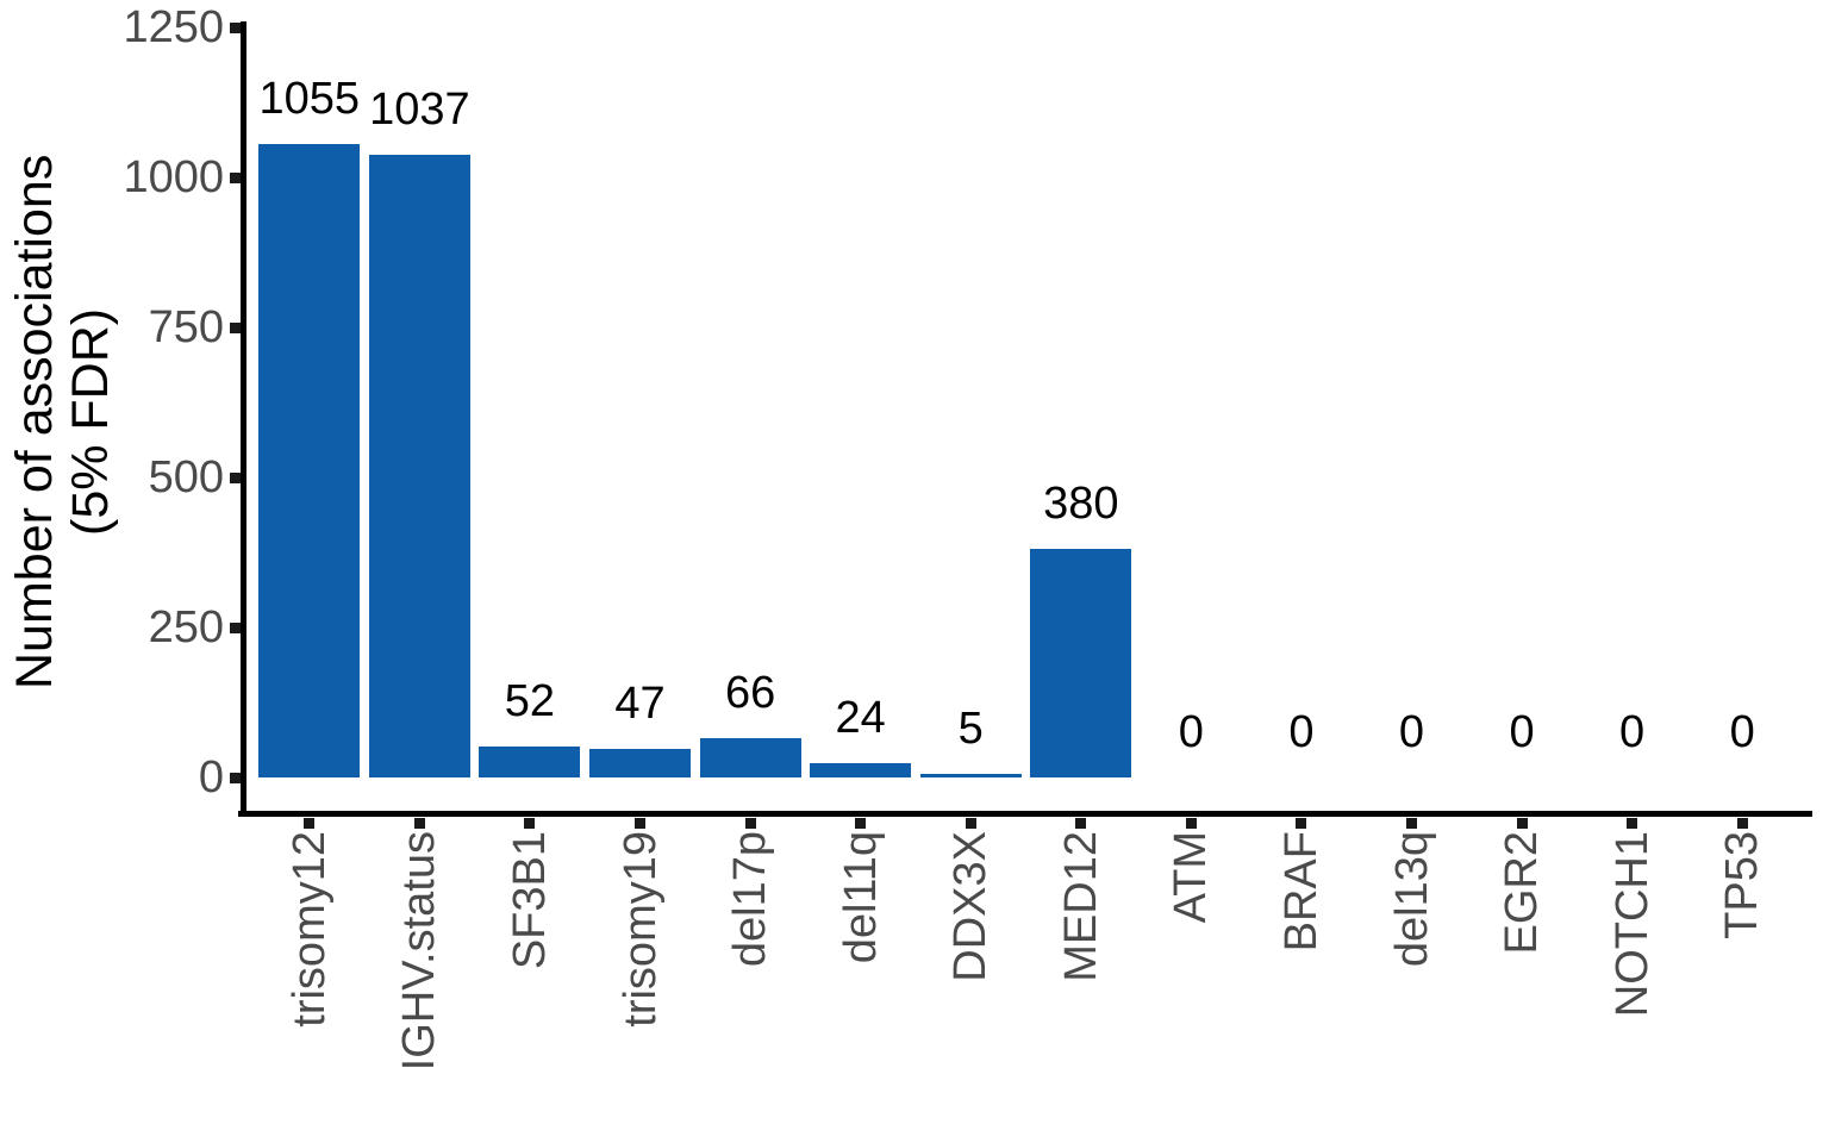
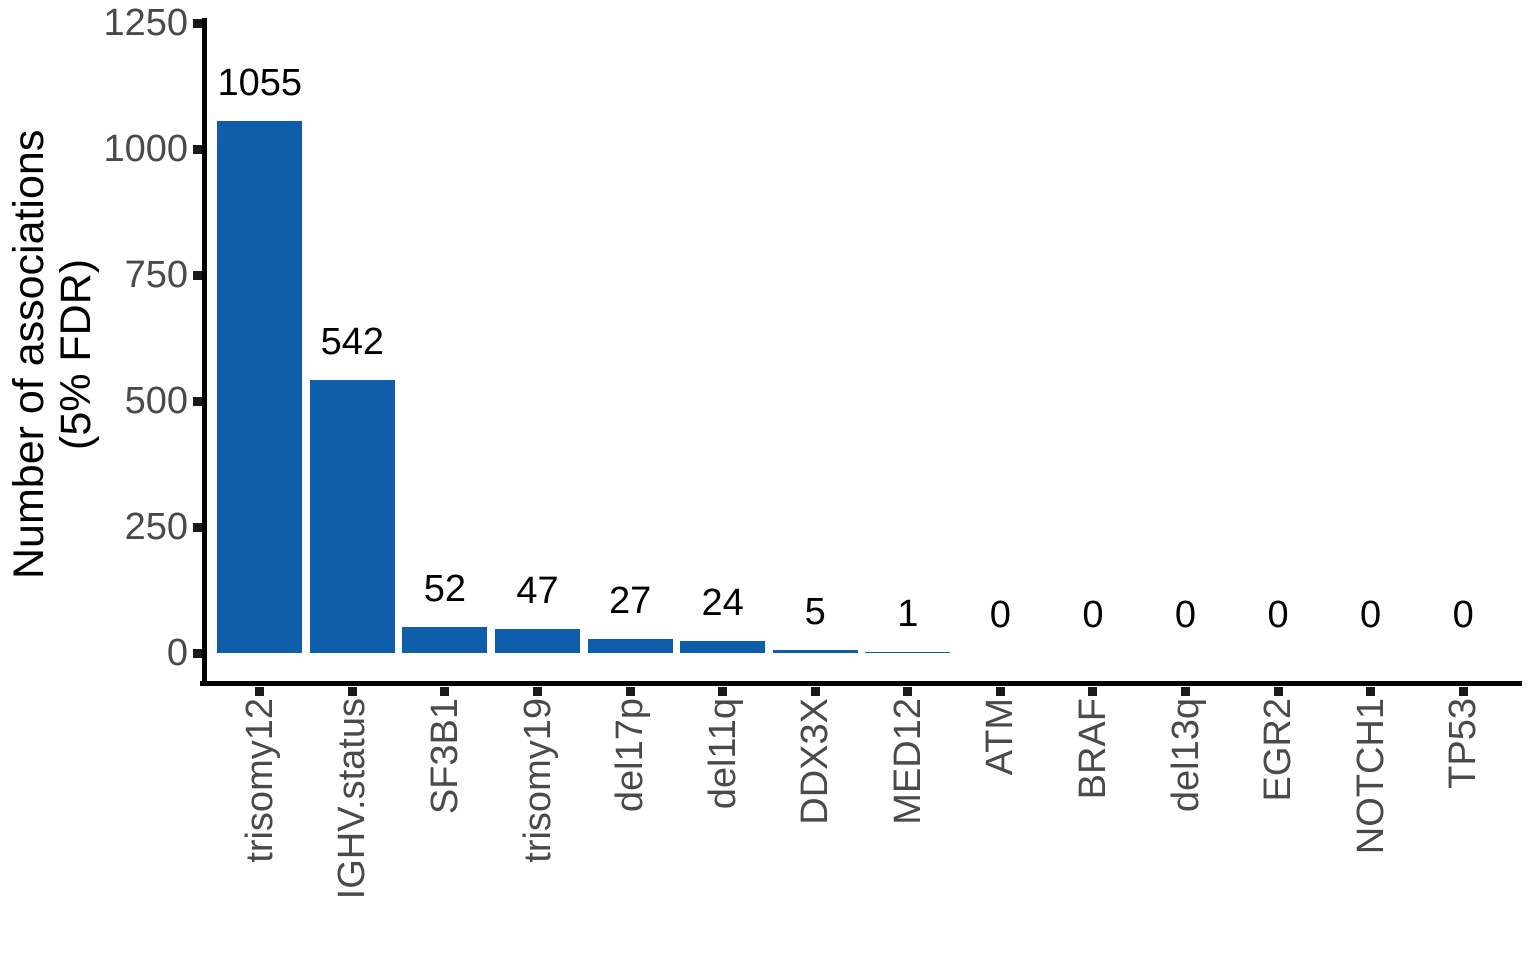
IGHV.status: 1037 -> 542
del17p: 66 -> 27
MED12: 380 -> 1
